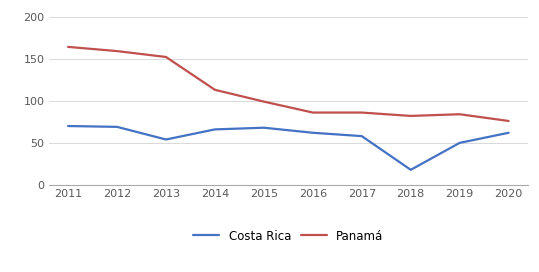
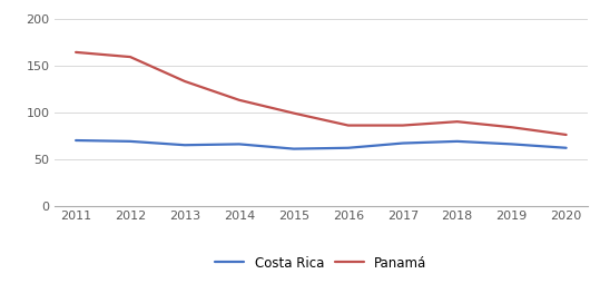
Costa Rica/2013: 54 -> 65
Panamá/2013: 152 -> 133
Costa Rica/2015: 68 -> 61
Costa Rica/2017: 58 -> 67
Costa Rica/2018: 18 -> 69
Panamá/2018: 82 -> 90
Costa Rica/2019: 50 -> 66
